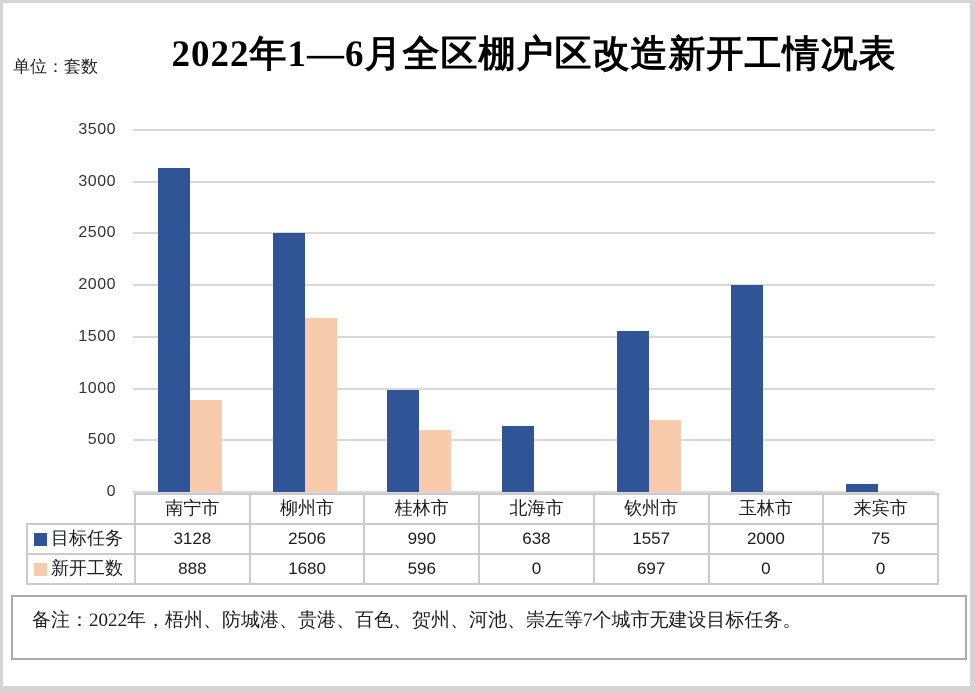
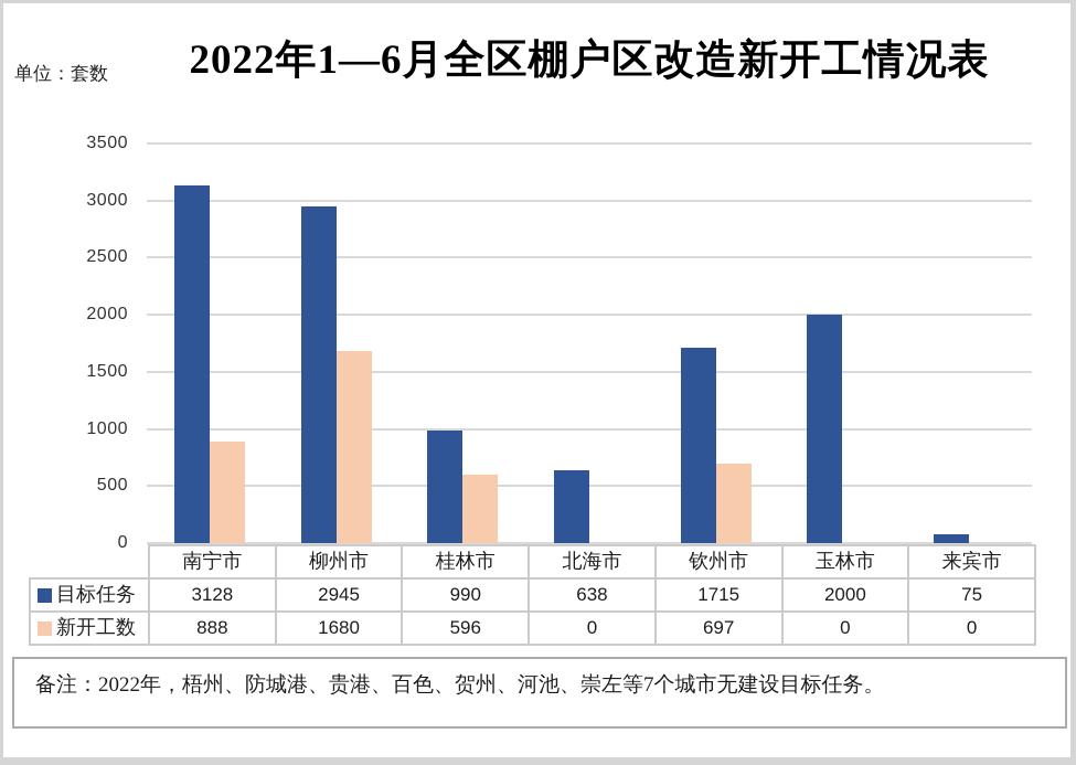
目标任务/柳州市: 2506 -> 2945
目标任务/钦州市: 1557 -> 1715
